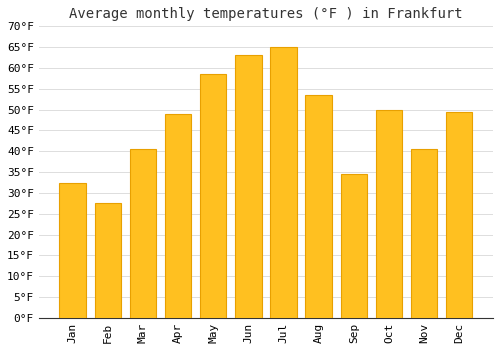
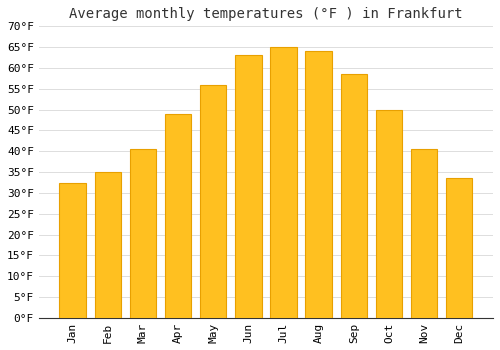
Feb: 27.5°F -> 35.0°F
May: 58.5°F -> 56.0°F
Aug: 53.5°F -> 64.0°F
Sep: 34.5°F -> 58.5°F
Dec: 49.5°F -> 33.5°F
